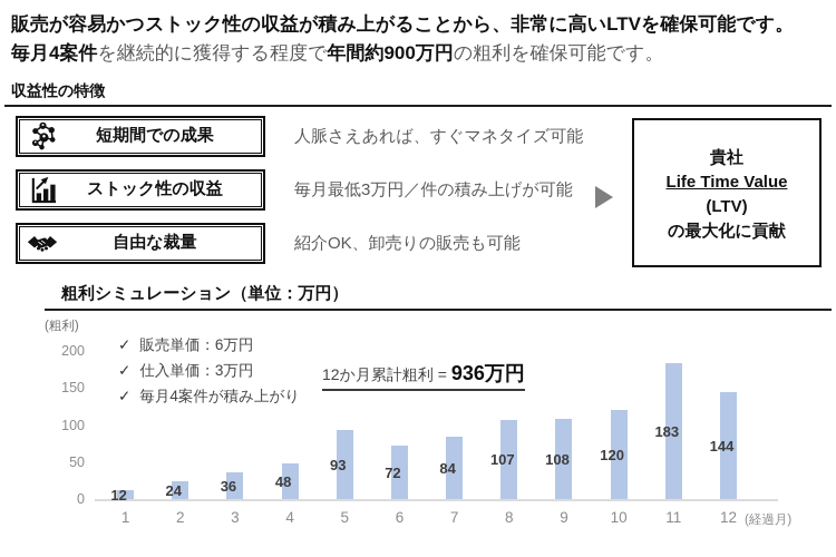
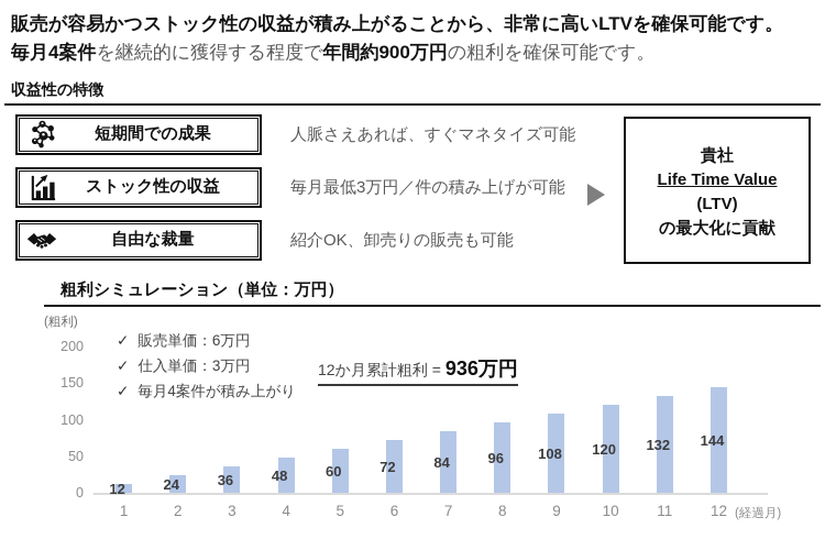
5: 93 -> 60
8: 107 -> 96
11: 183 -> 132
